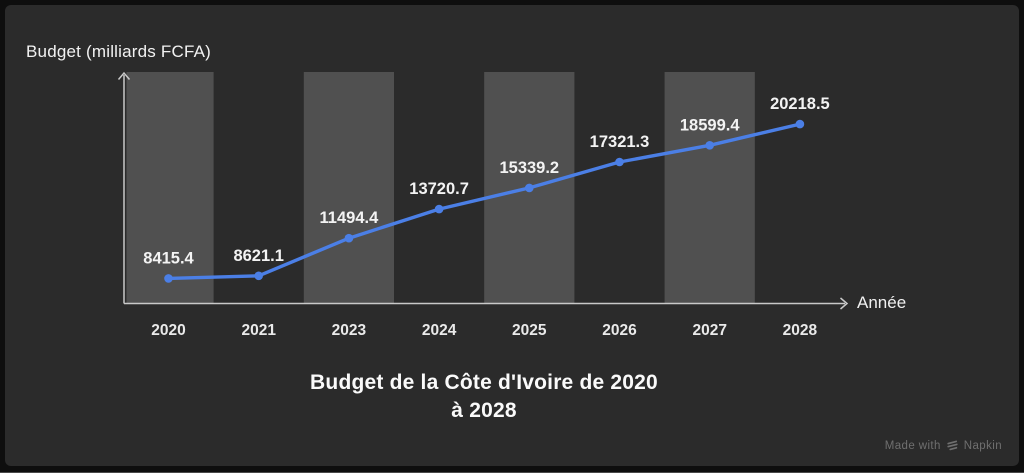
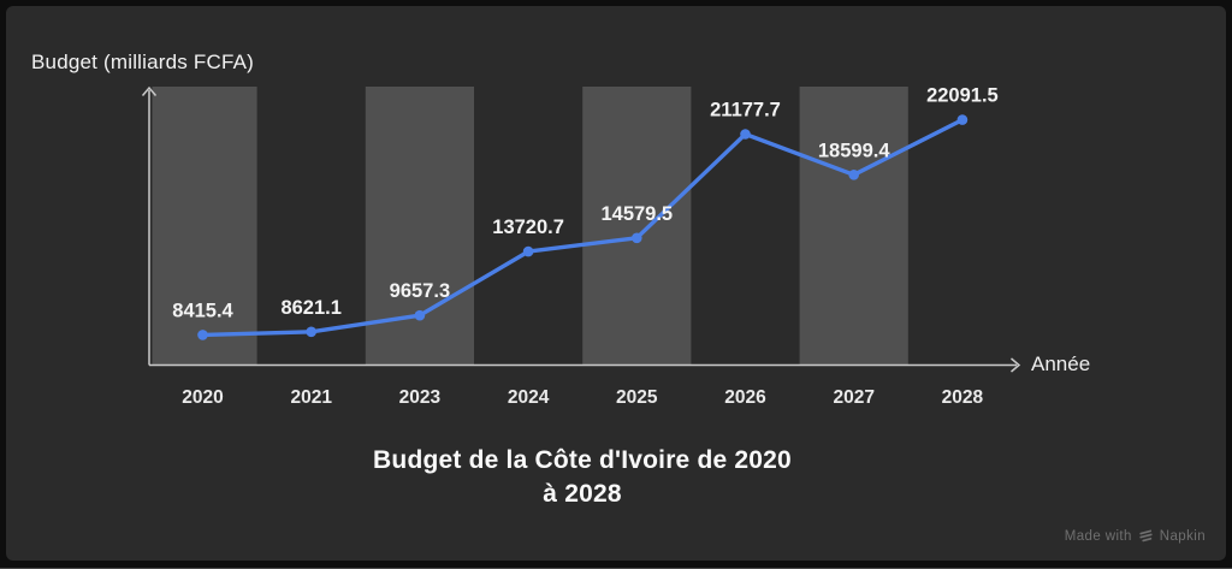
2023: 11494.4 -> 9657.3
2025: 15339.2 -> 14579.5
2026: 17321.3 -> 21177.7
2028: 20218.5 -> 22091.5
